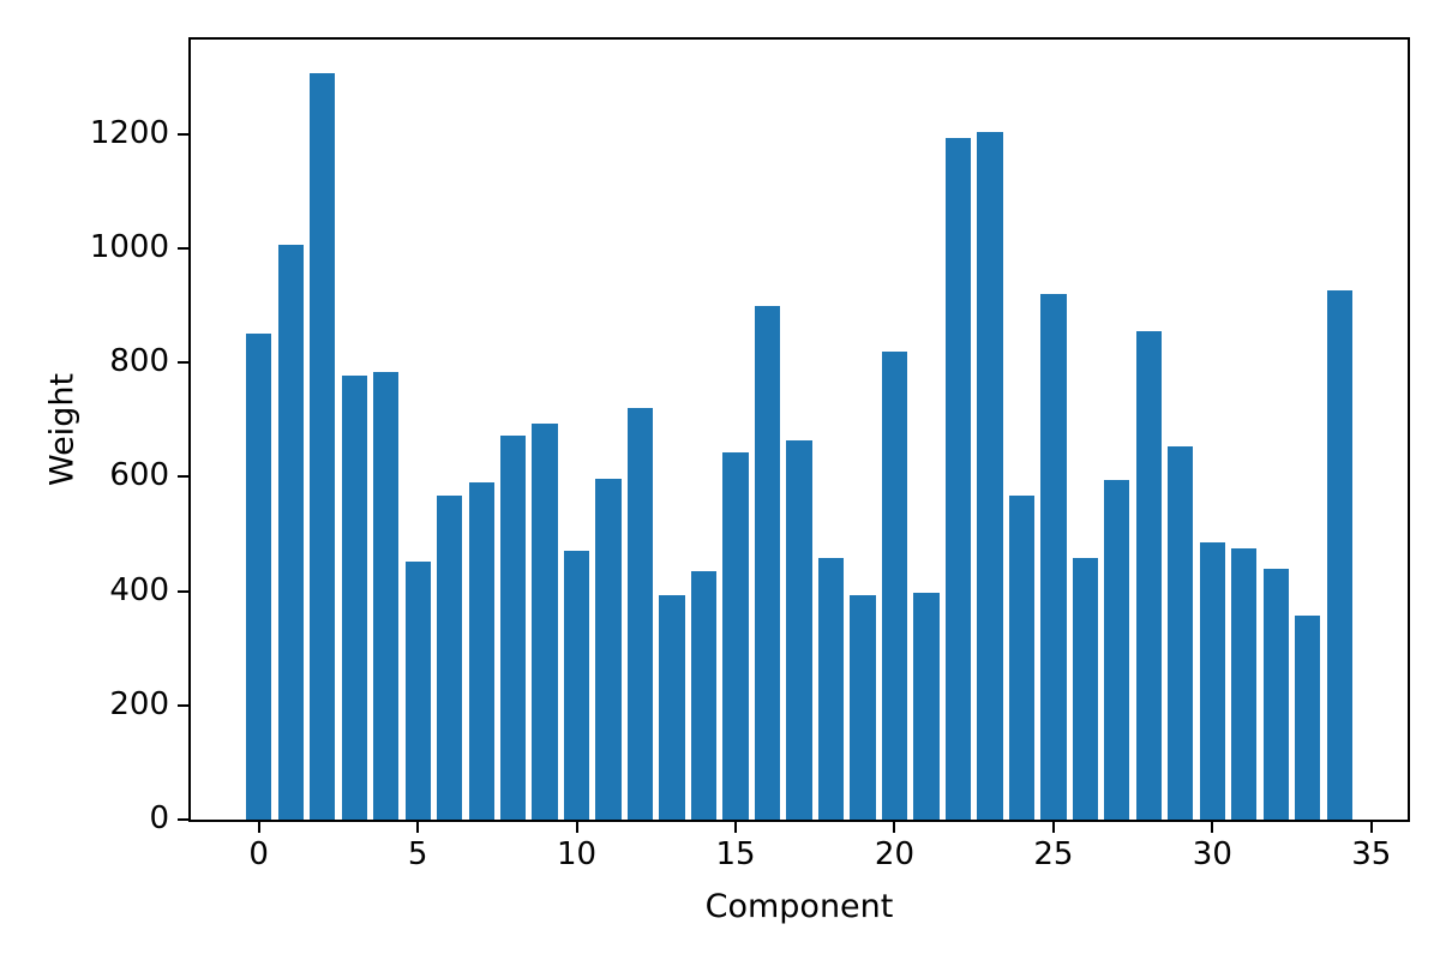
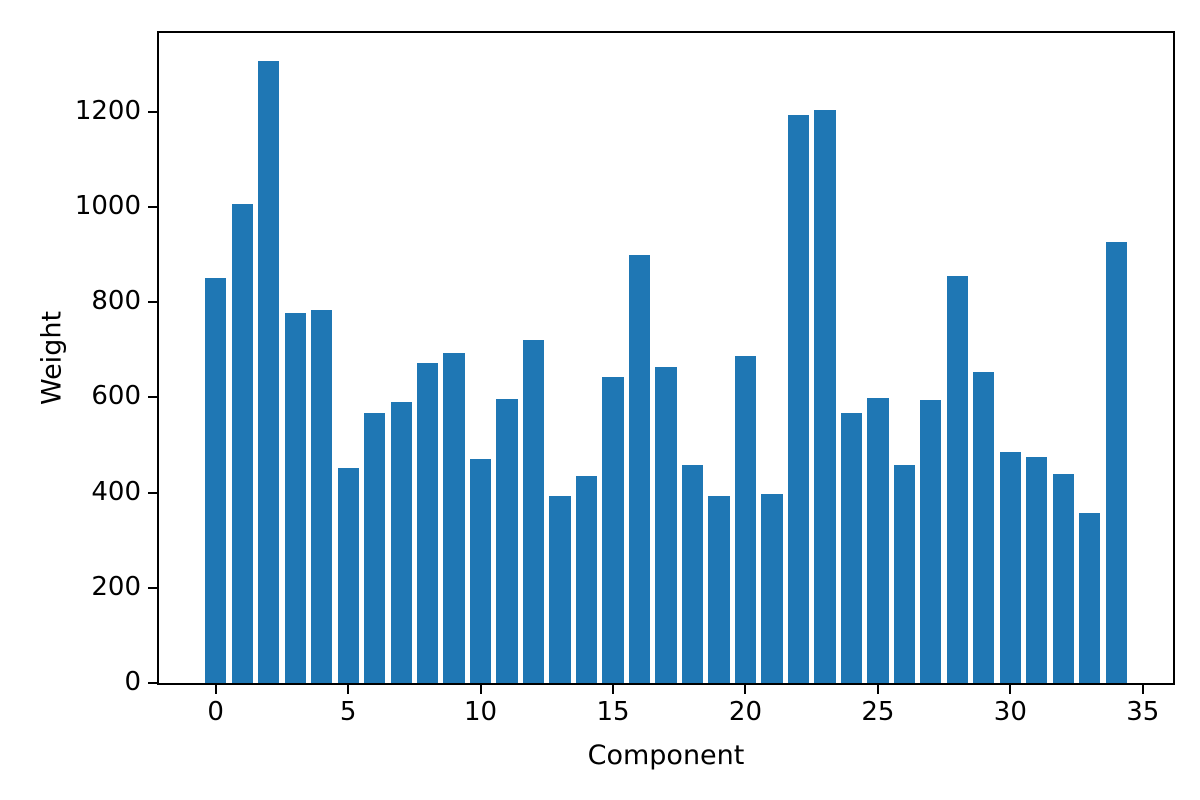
20: 820 -> 690
25: 920 -> 600
